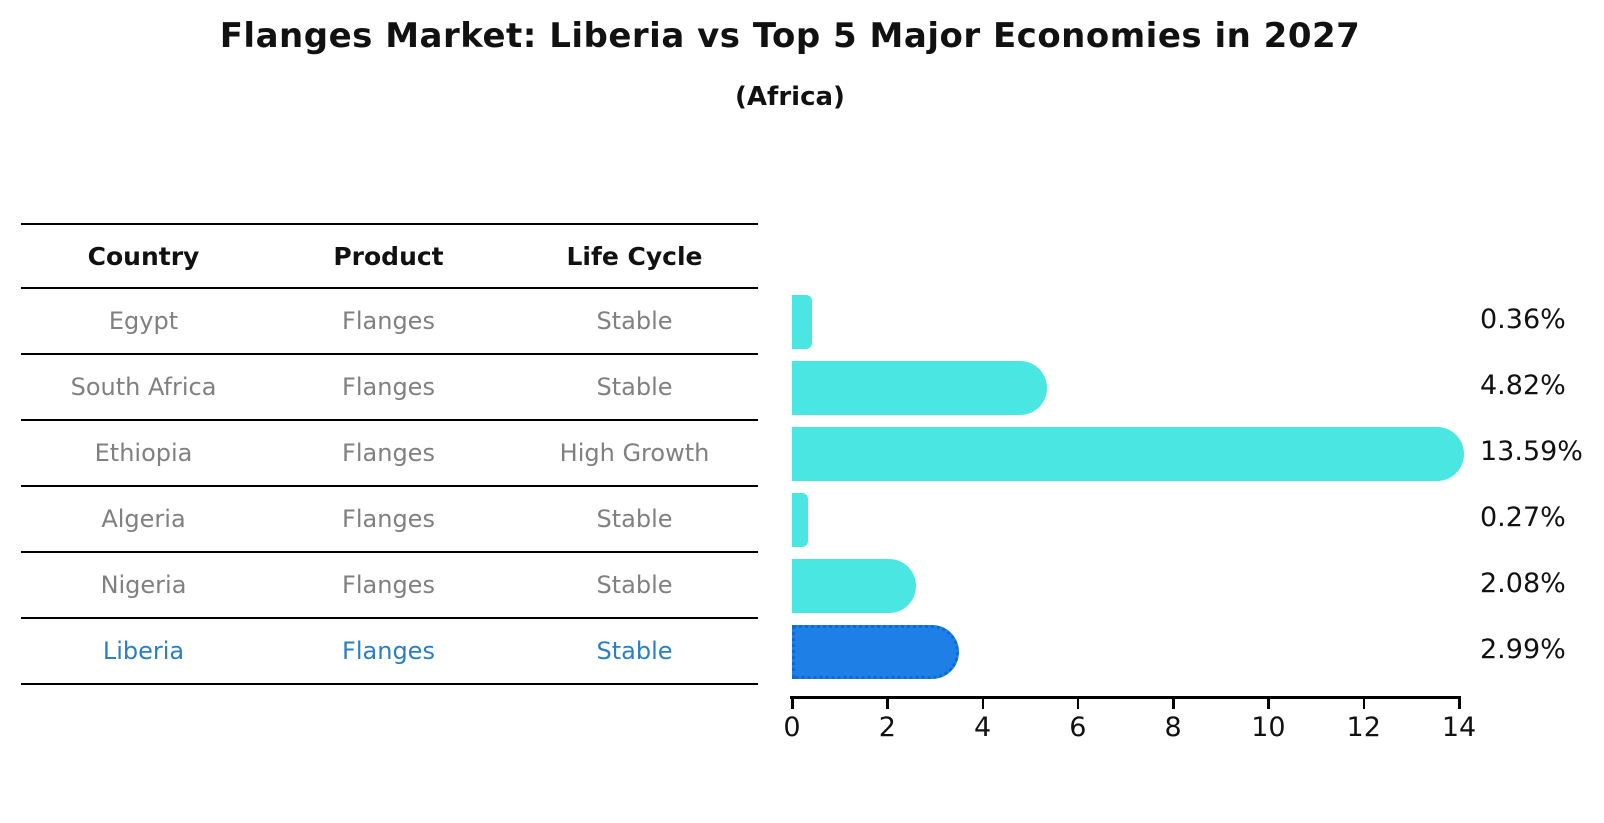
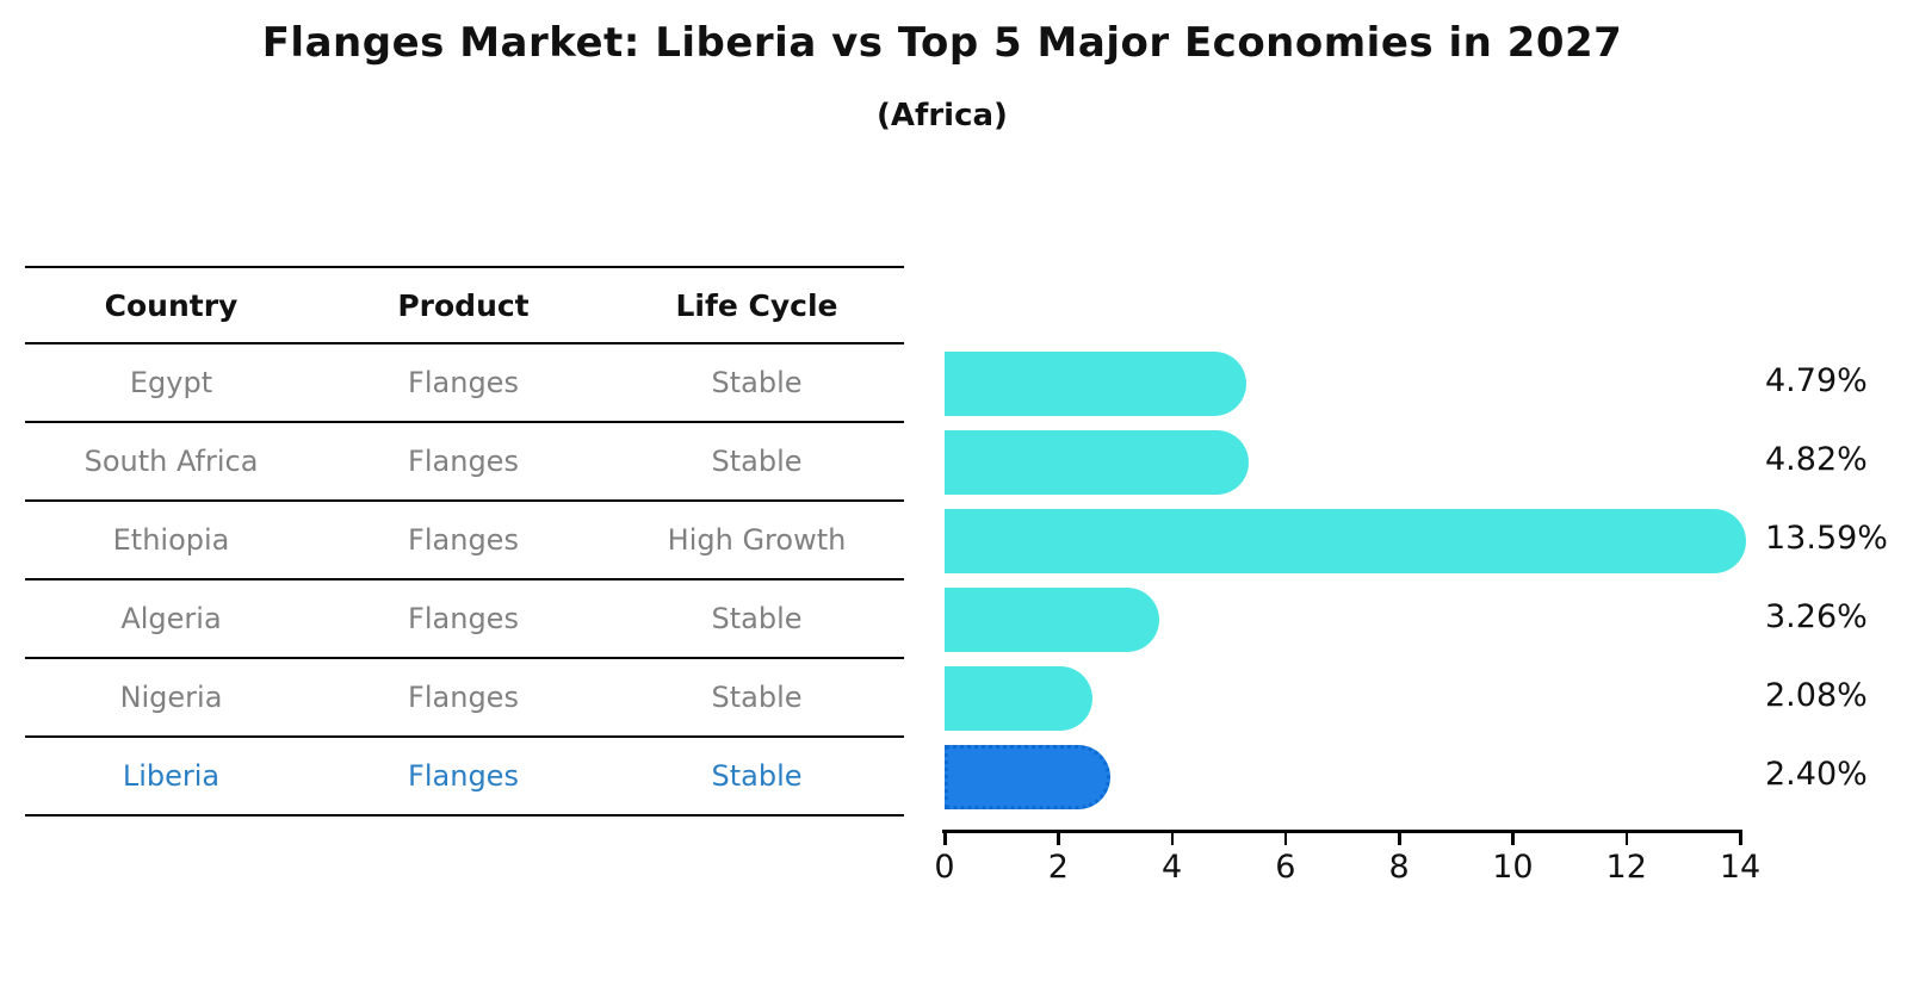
Egypt: 0.36% -> 4.79%
Algeria: 0.27% -> 3.26%
Liberia: 2.99% -> 2.40%
